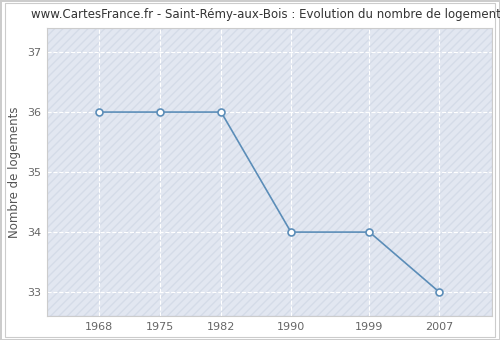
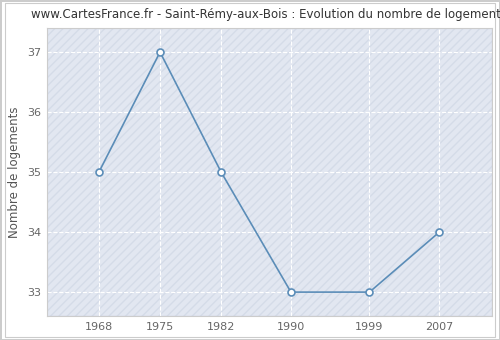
1968: 36 -> 35
1975: 36 -> 37
1982: 36 -> 35
1990: 34 -> 33
1999: 34 -> 33
2007: 33 -> 34
